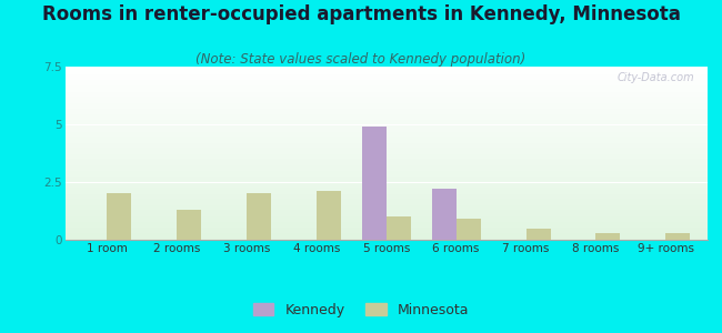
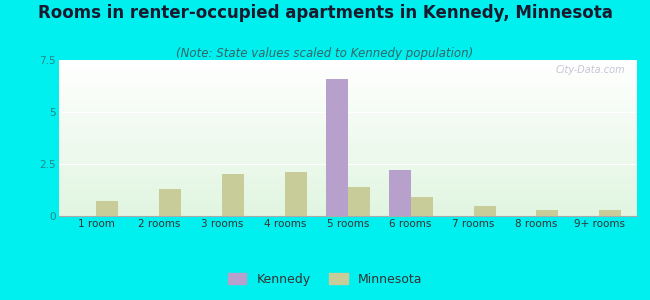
Minnesota/1 room: 2.0 -> 0.7
Kennedy/5 rooms: 4.9 -> 6.6
Minnesota/5 rooms: 1.0 -> 1.4
